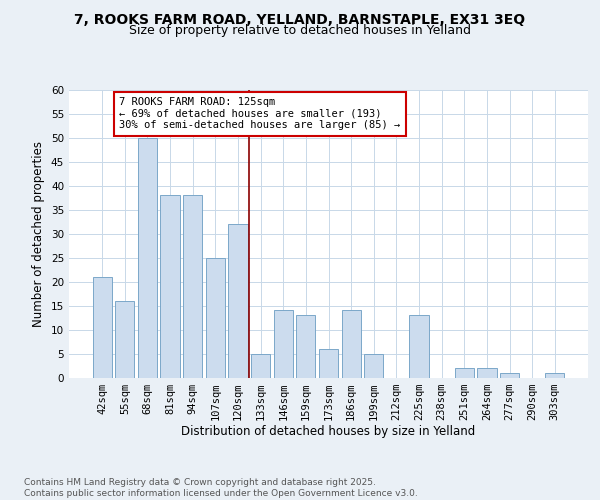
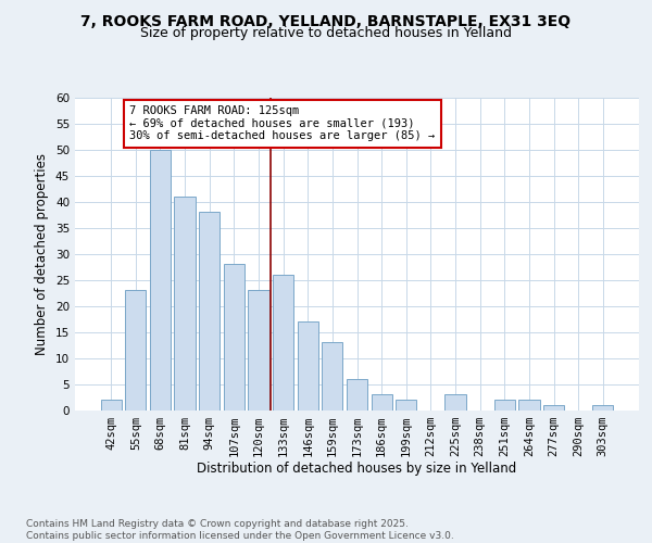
42sqm: 21 -> 2
55sqm: 16 -> 23
81sqm: 38 -> 41
107sqm: 25 -> 28
120sqm: 32 -> 23
133sqm: 5 -> 26
146sqm: 14 -> 17
186sqm: 14 -> 3
199sqm: 5 -> 2
225sqm: 13 -> 3
